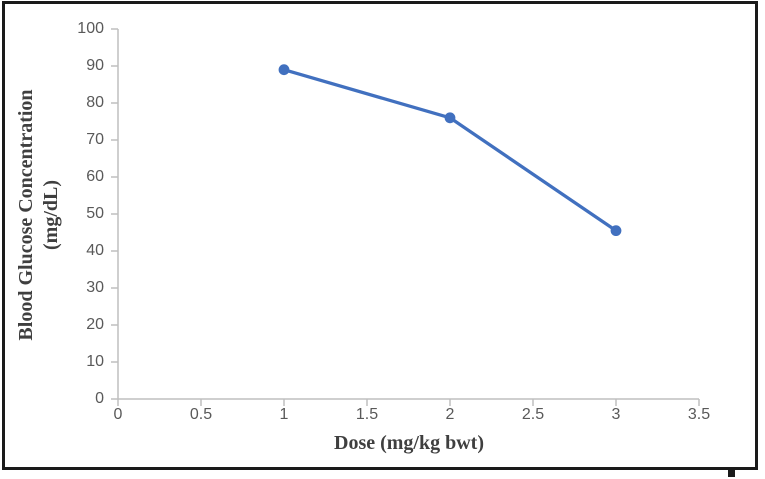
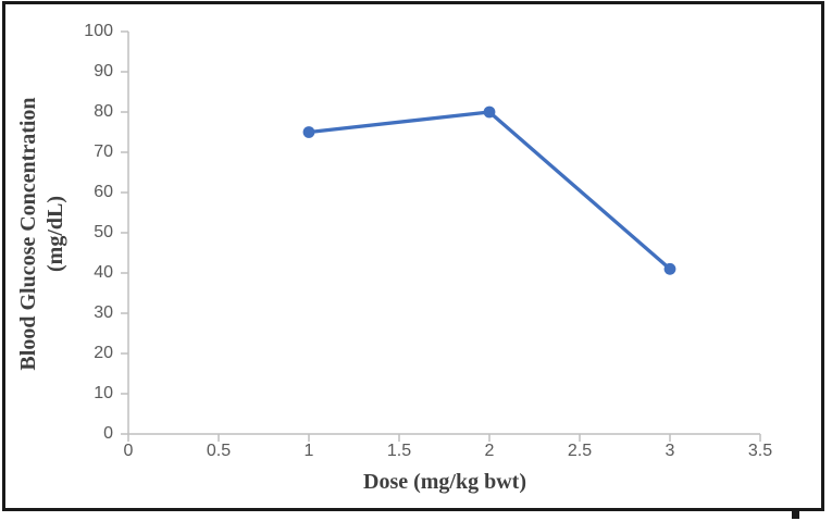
1: 89 -> 75
2: 76 -> 80
3: 46 -> 41
